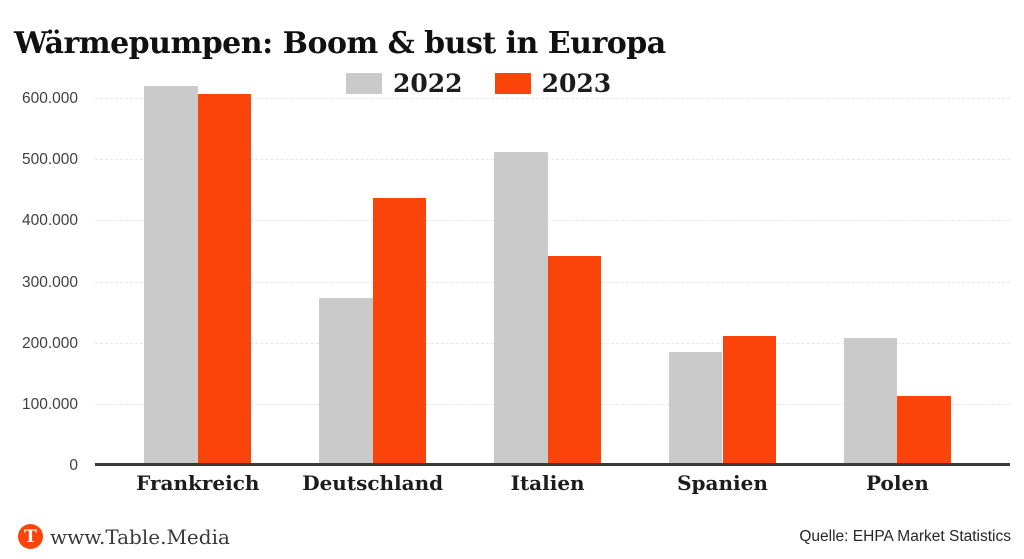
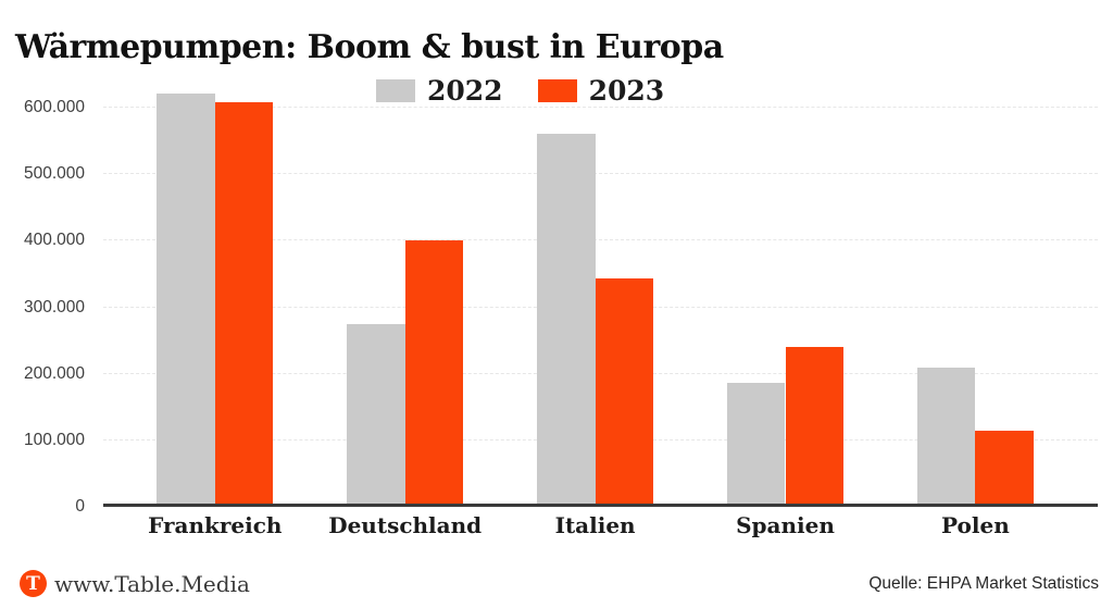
2023/Deutschland: 440000 -> 400000
2022/Italien: 510000 -> 560000
2023/Spanien: 210000 -> 240000
